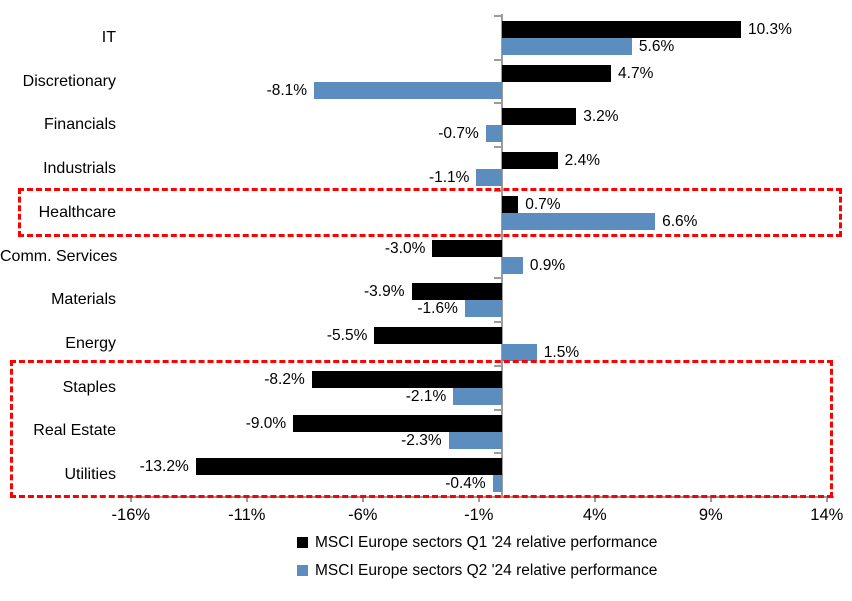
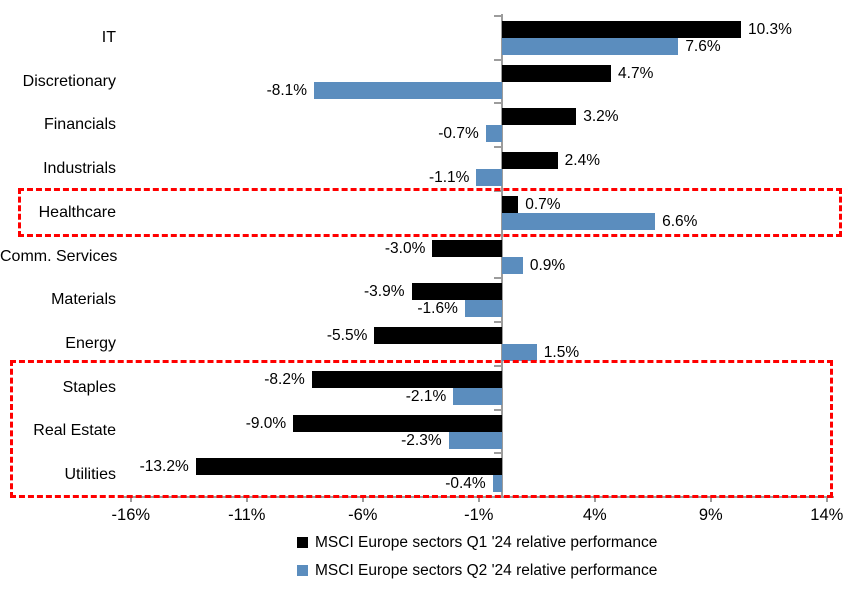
MSCI Europe sectors Q2 '24 relative performance/IT: 5.6% -> 7.6%
